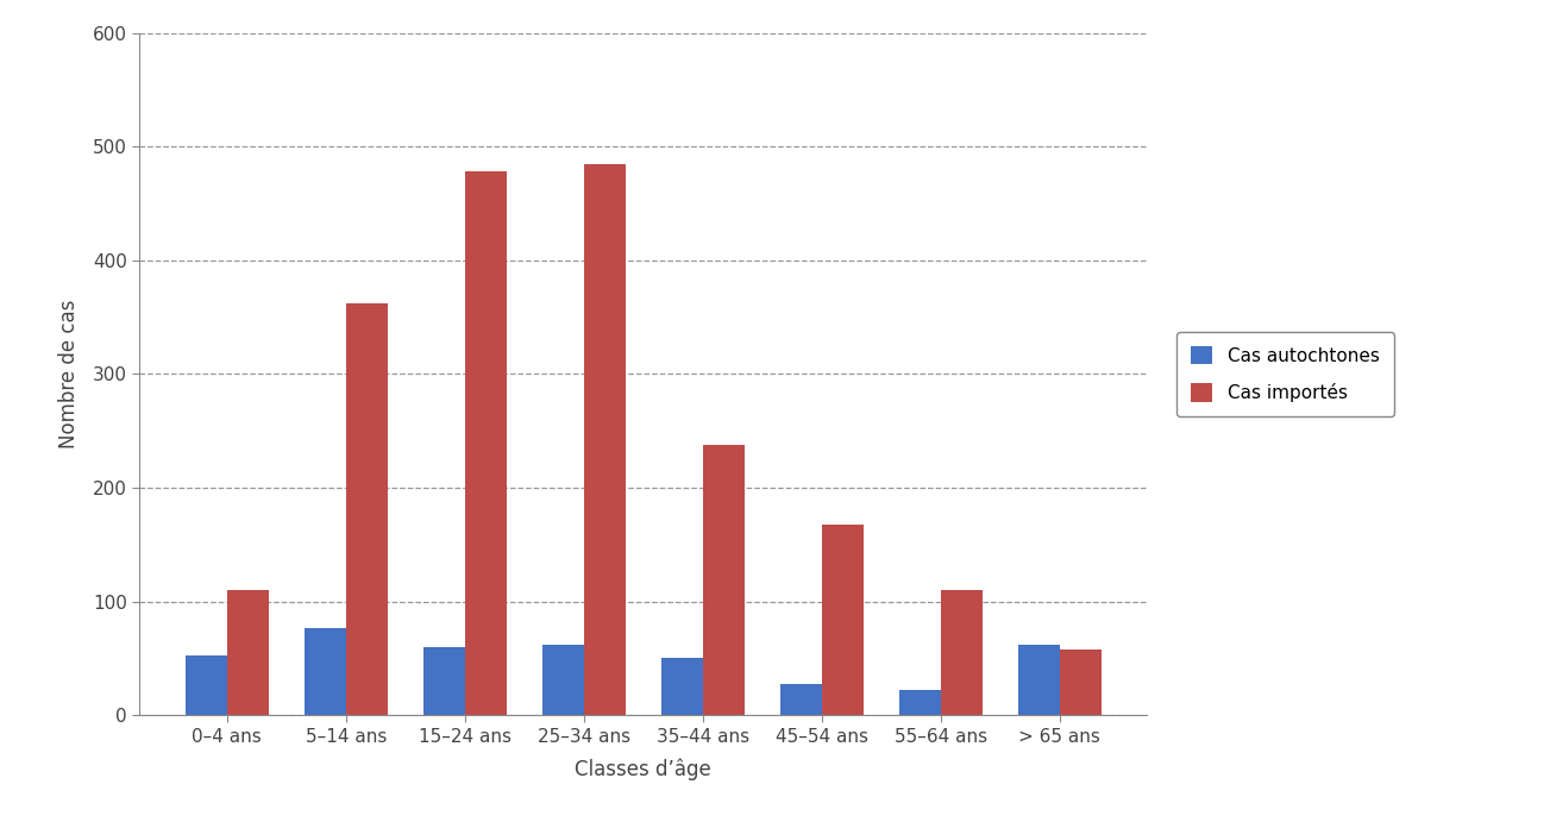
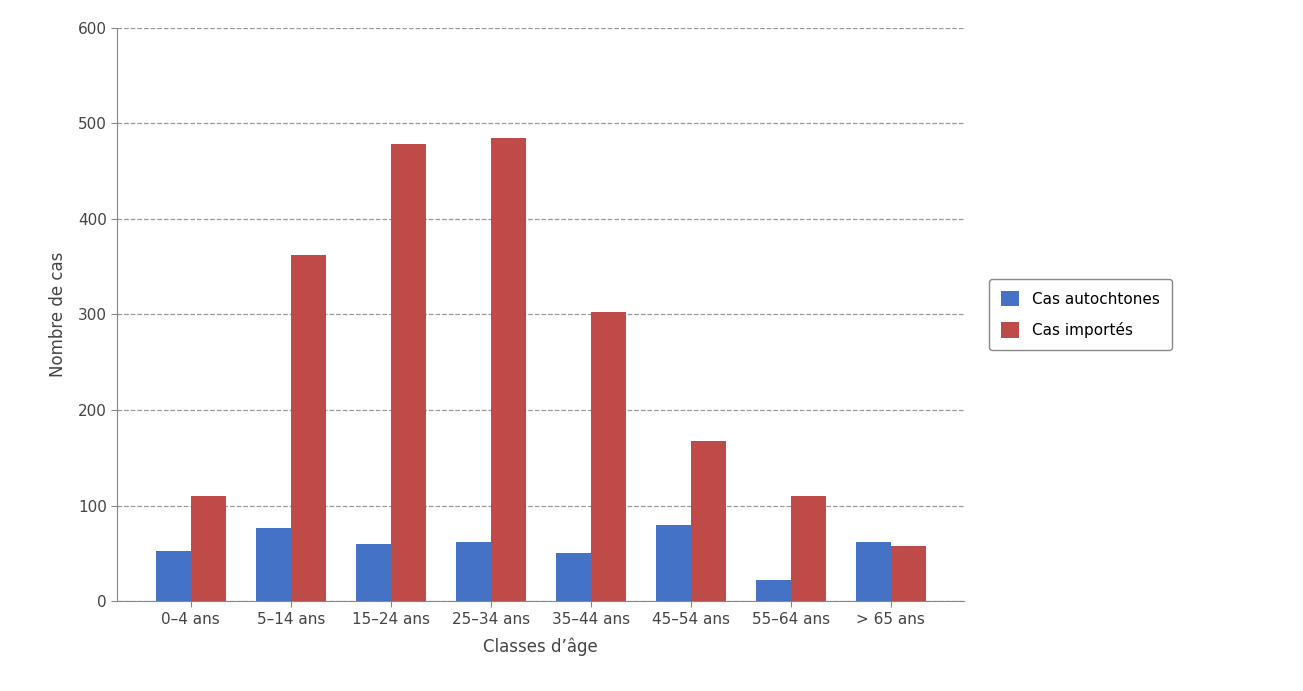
Cas importés/35–44 ans: 238 -> 302
Cas autochtones/45–54 ans: 27 -> 80
